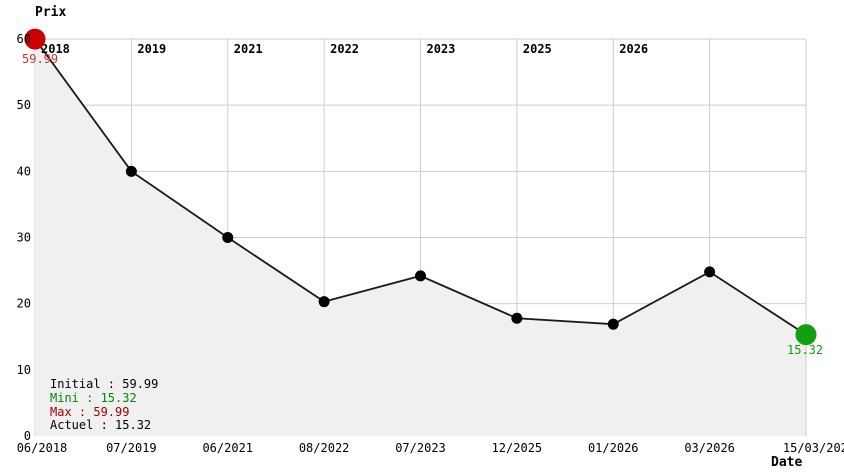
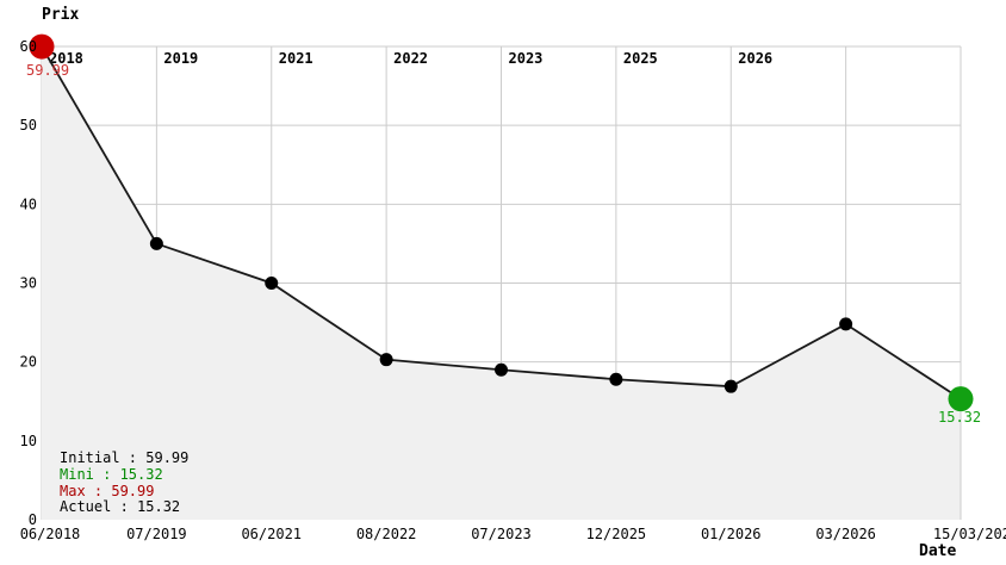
07/2019: 40 -> 35
07/2023: 24 -> 19
